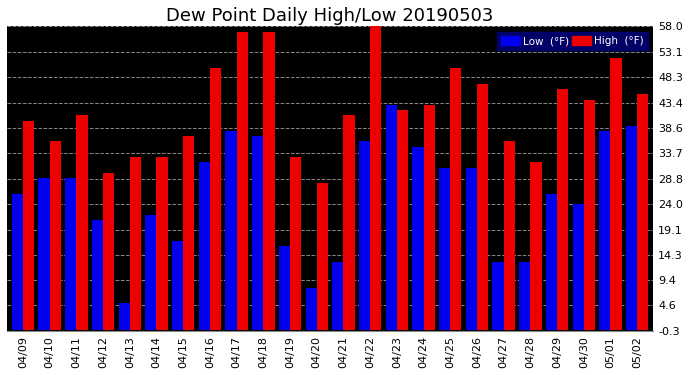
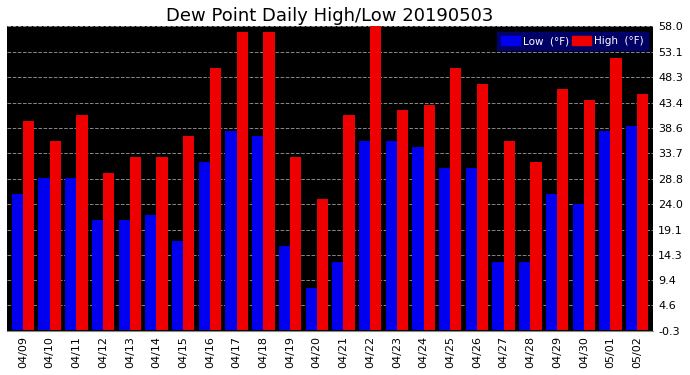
Low (°F)/04/13: 5 -> 21
High (°F)/04/20: 28 -> 25
Low (°F)/04/23: 43 -> 36
